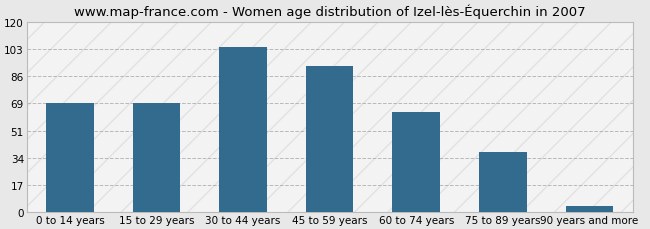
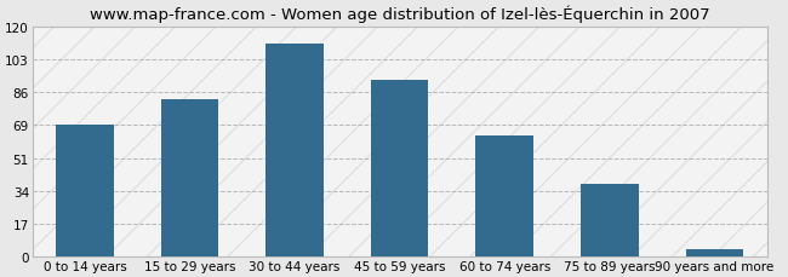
15 to 29 years: 69 -> 82
30 to 44 years: 104 -> 111
